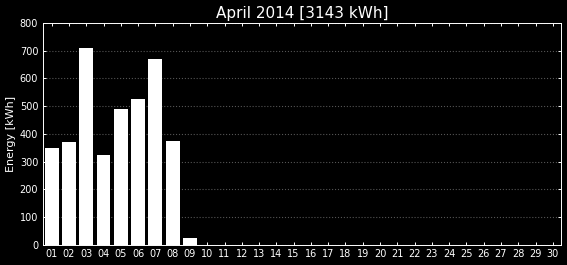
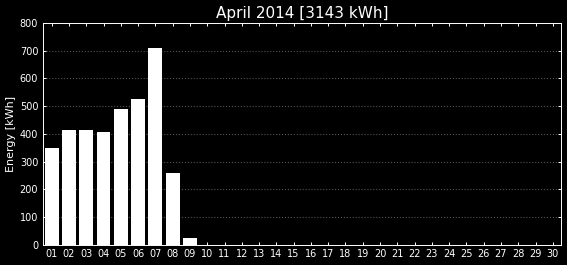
02: 370 -> 415
03: 710 -> 415
04: 325 -> 407
07: 670 -> 710
08: 375 -> 260
